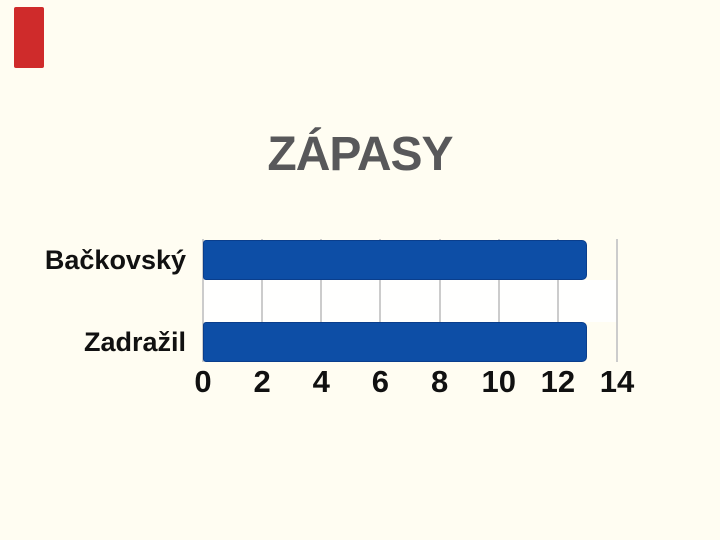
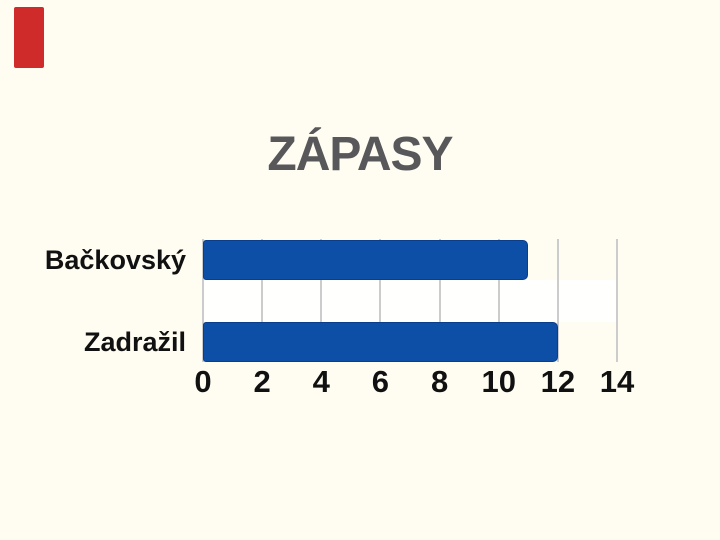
Bačkovský: 13 -> 11
Zadražil: 13 -> 12
